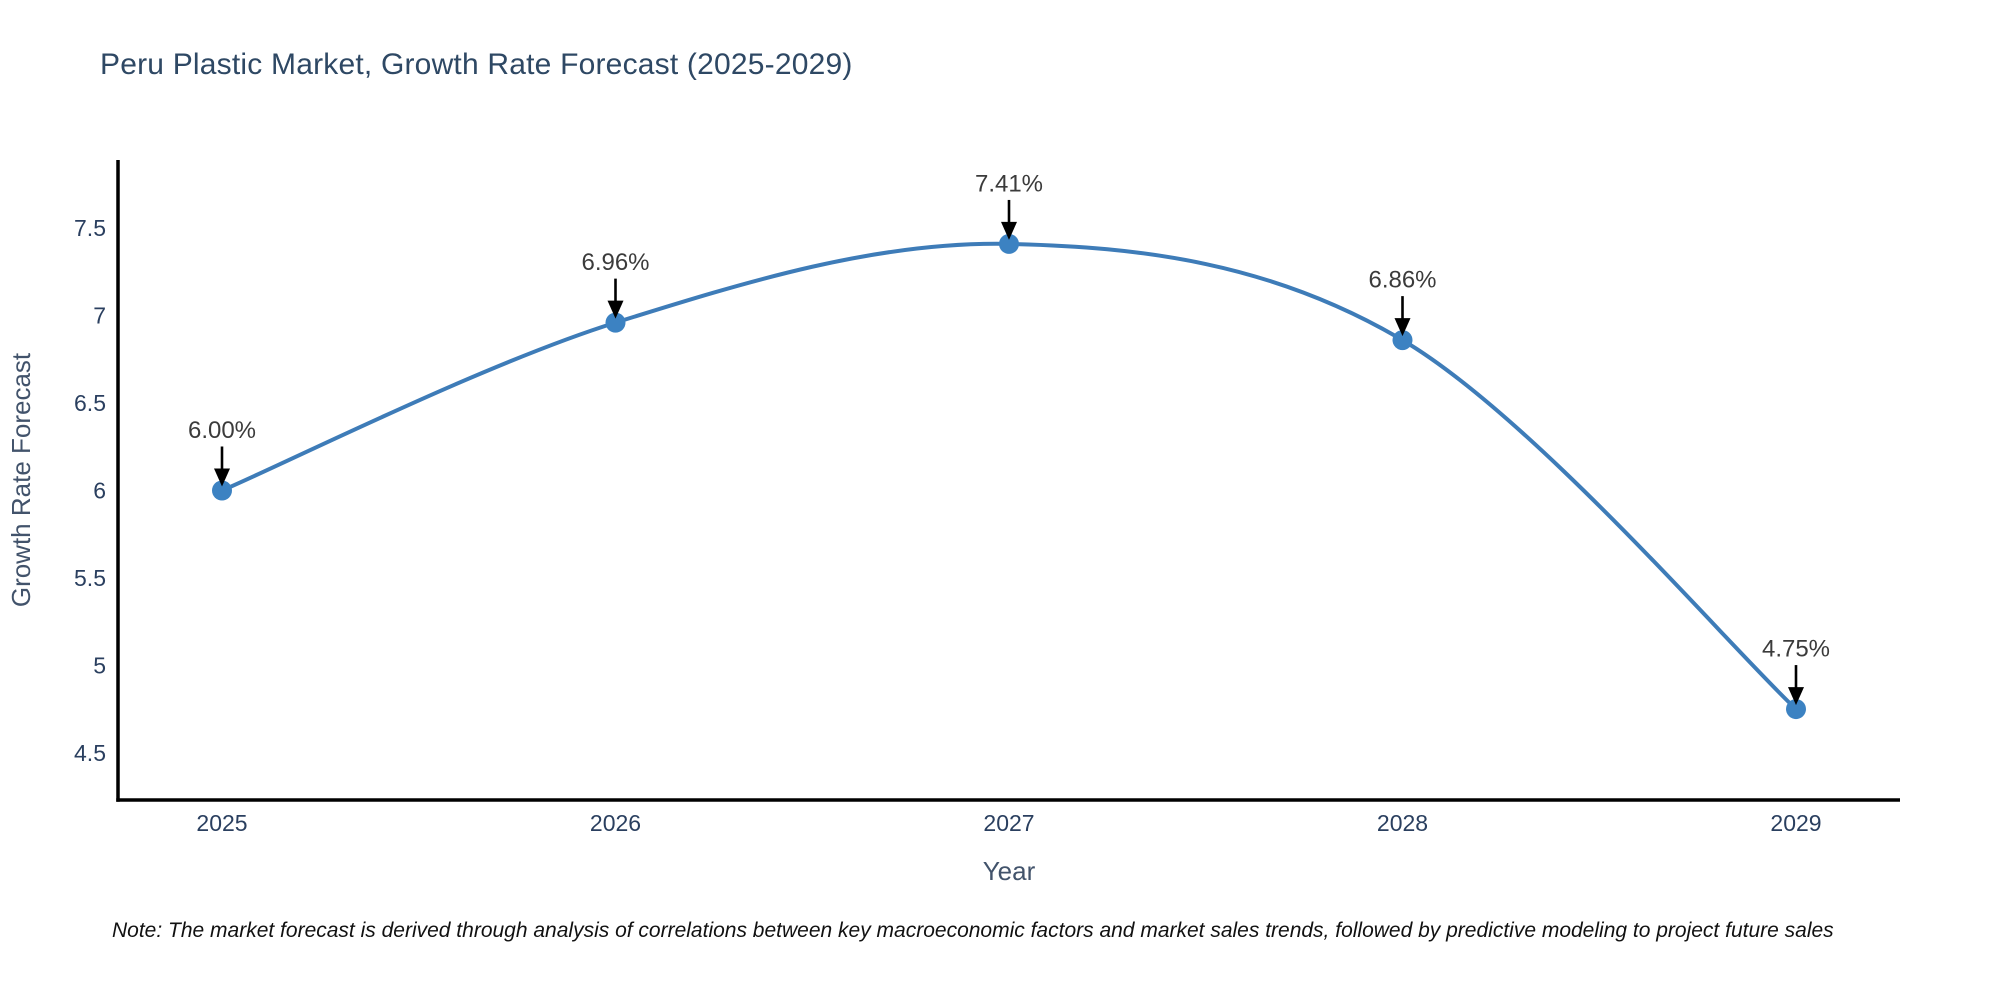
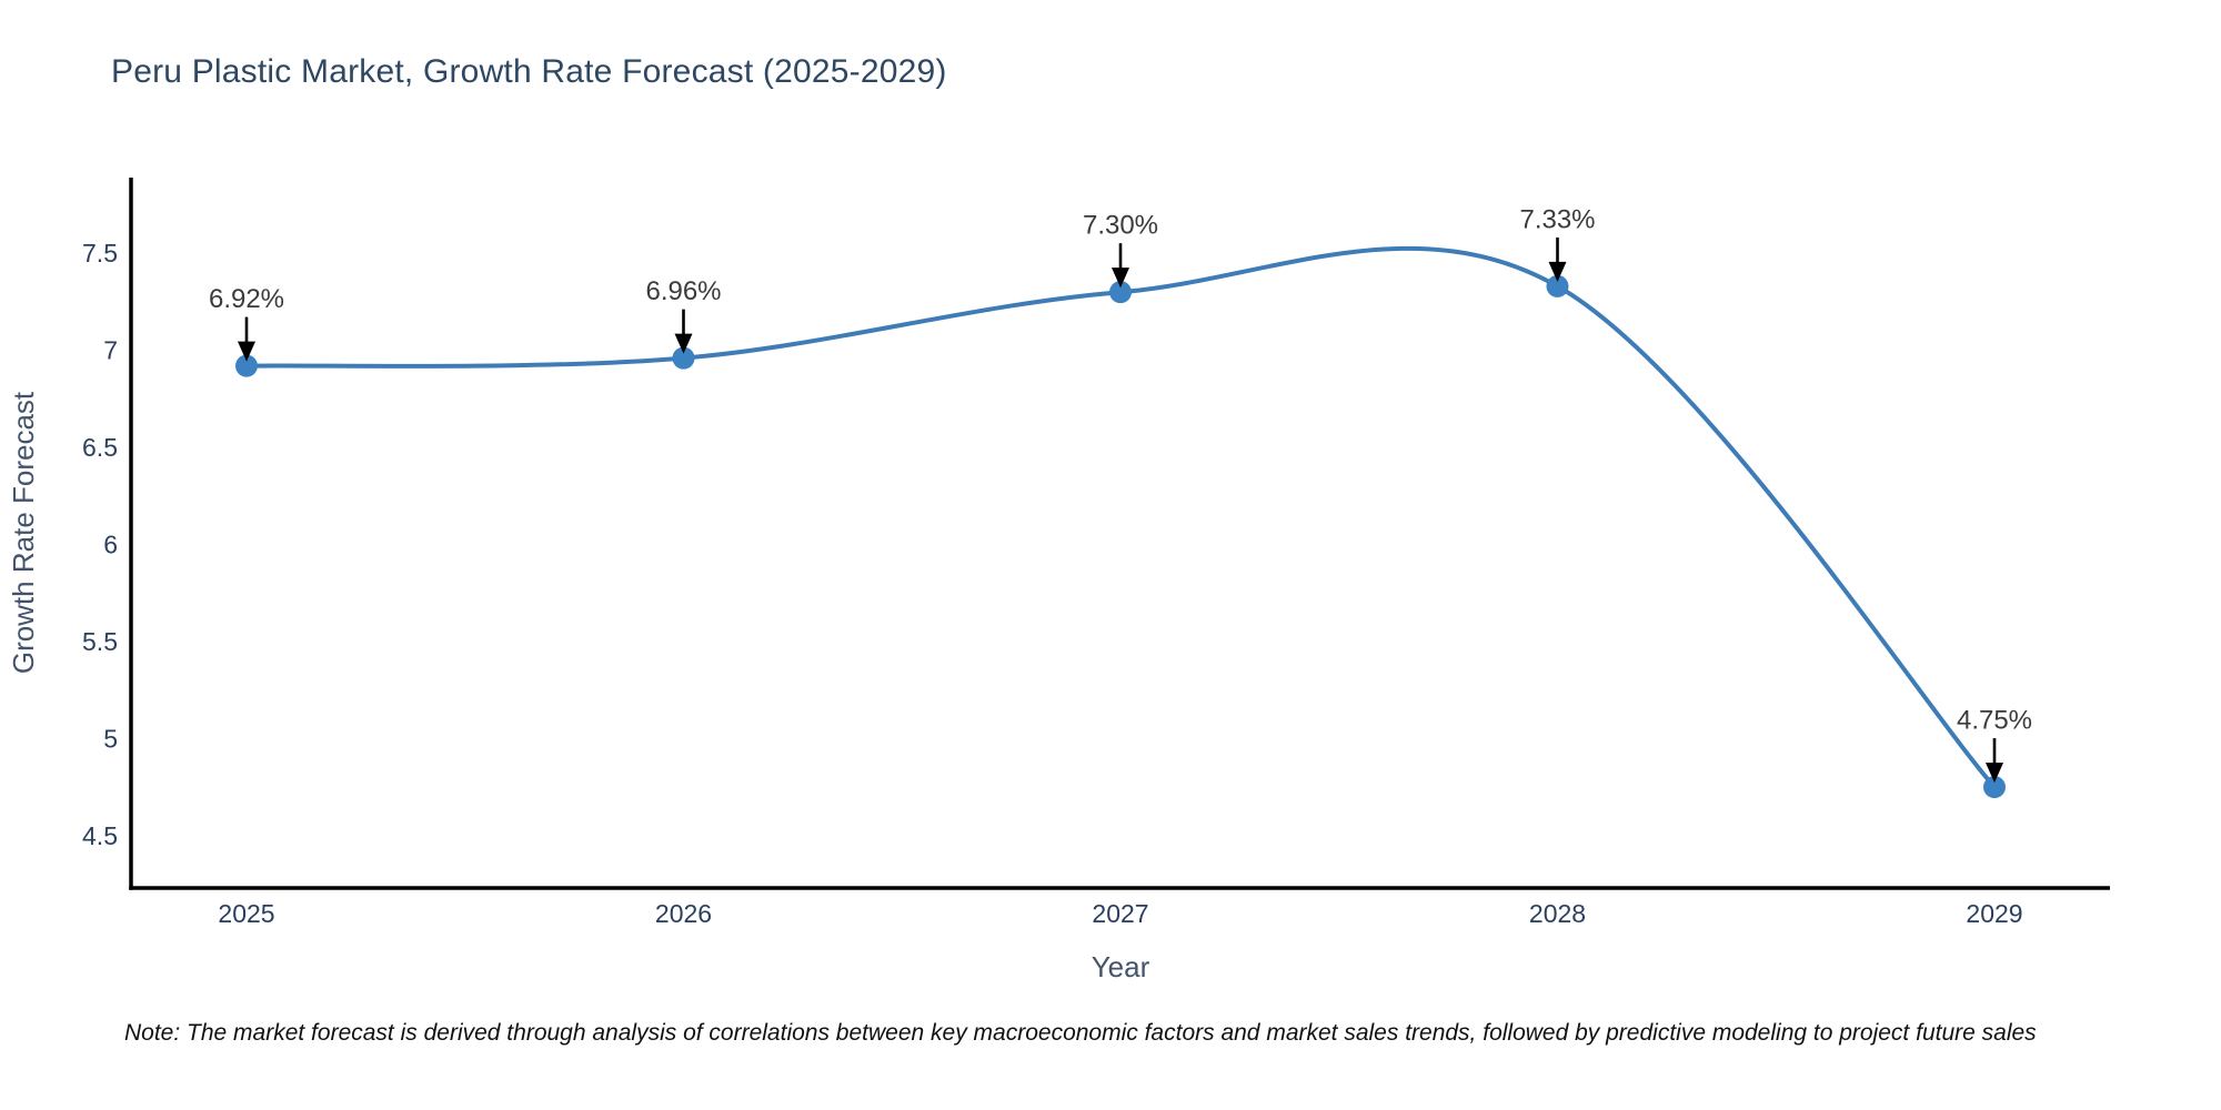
2025: 6.00% -> 6.92%
2027: 7.41% -> 7.30%
2028: 6.86% -> 7.33%
